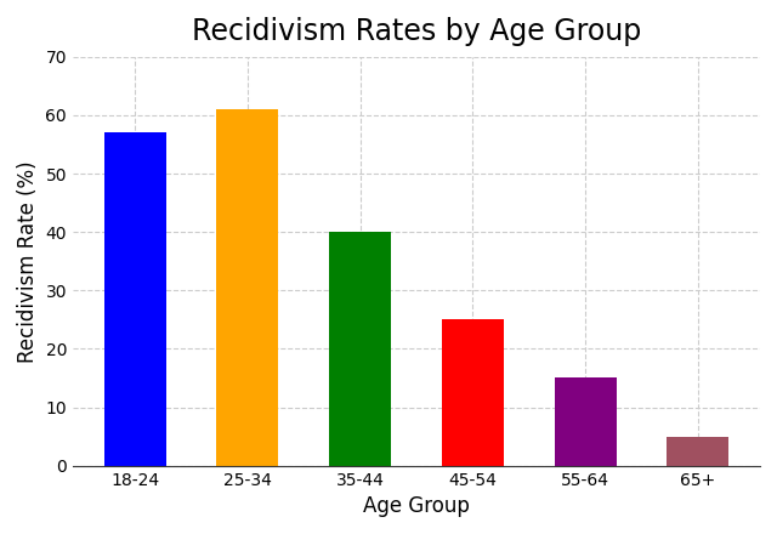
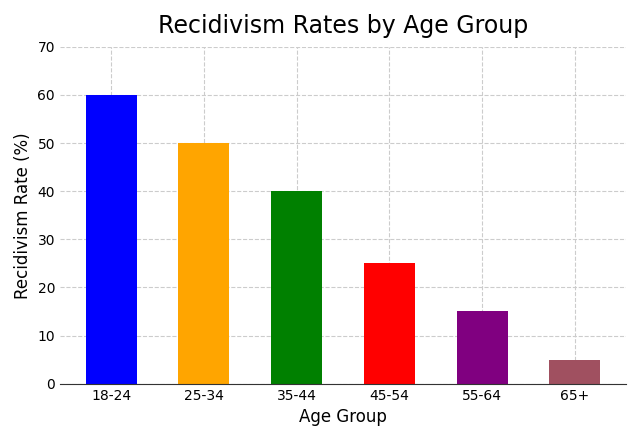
18-24: 57 -> 60
25-34: 61 -> 50
